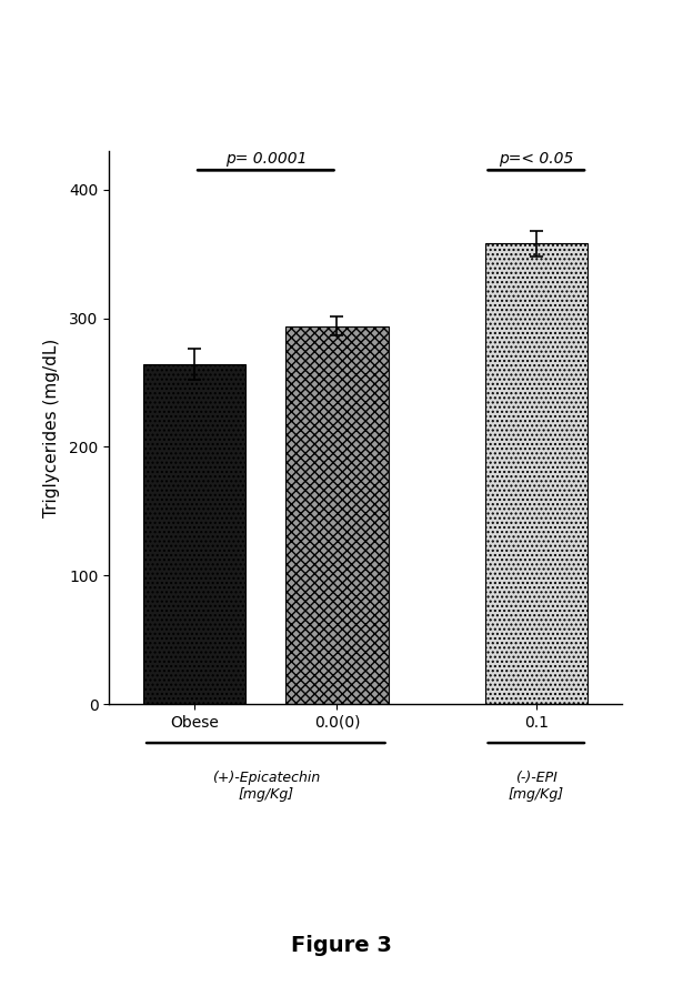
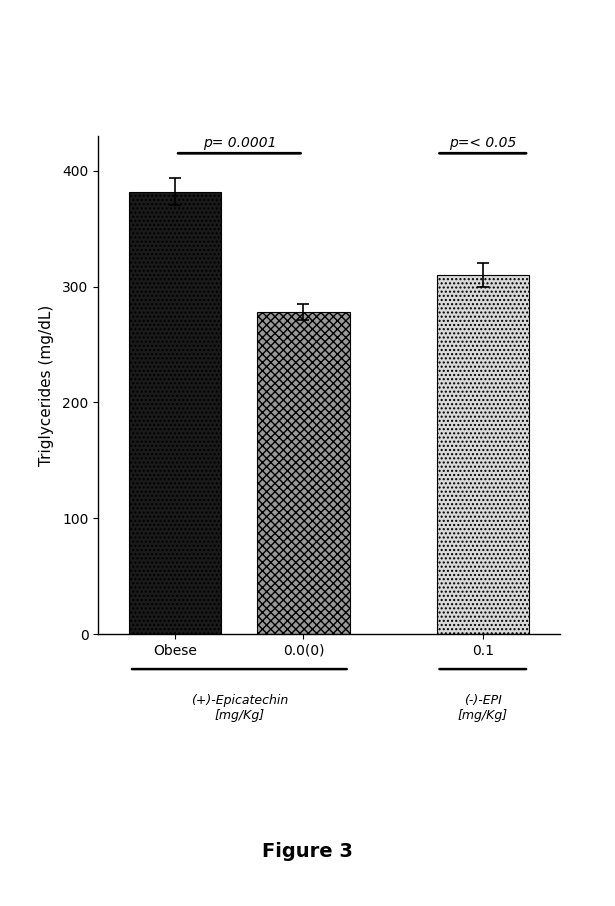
Obese: 264 -> 382
0.0(0): 294 -> 278
0.1: 358 -> 310
